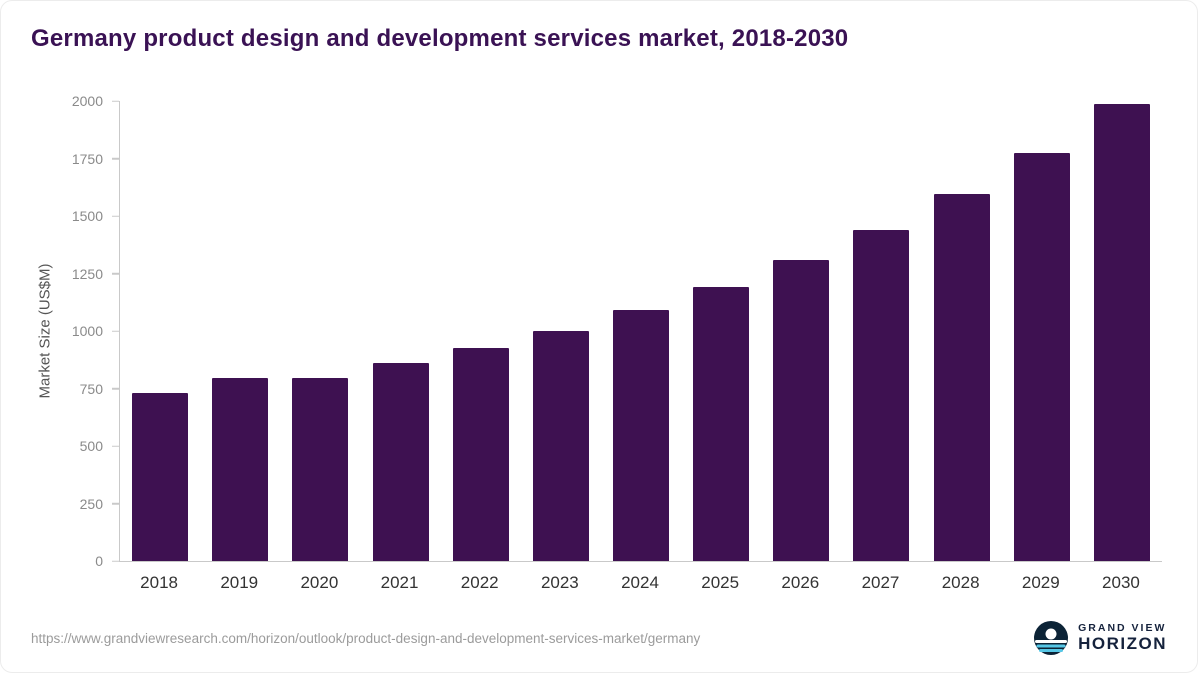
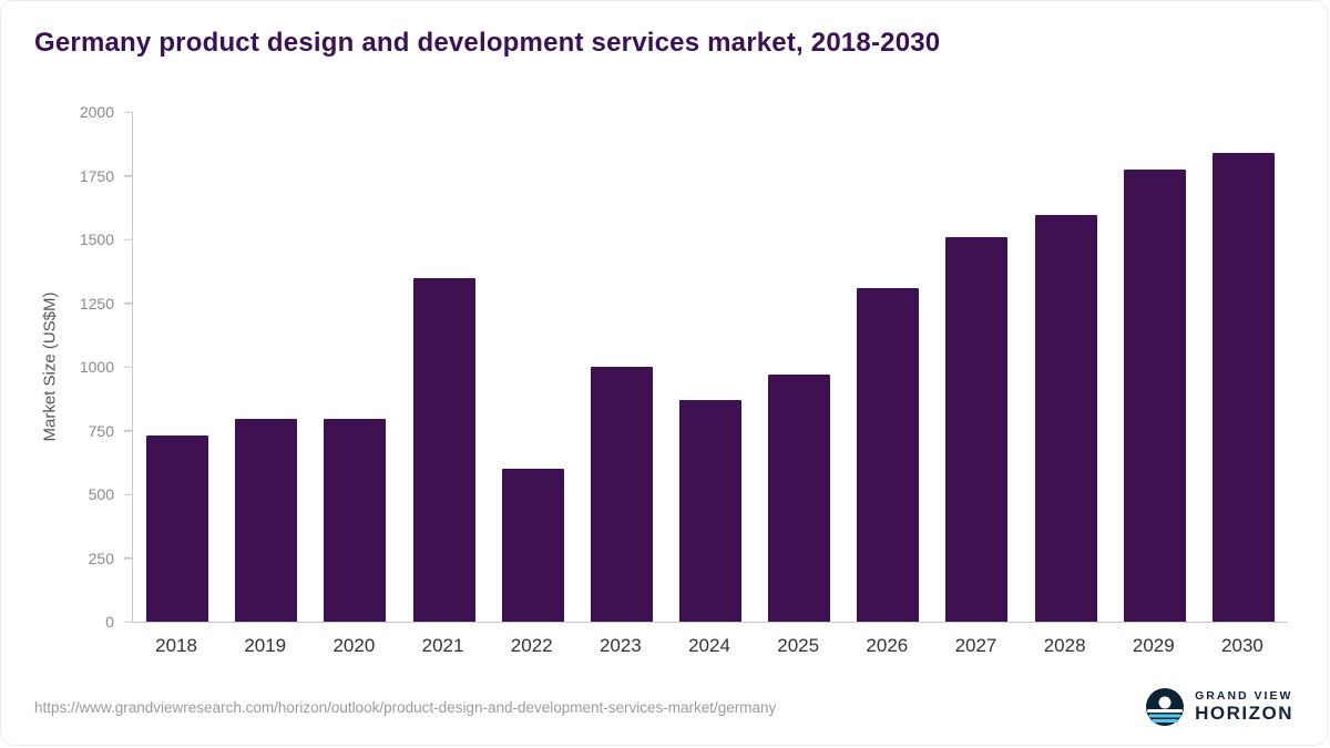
2021: 860 -> 1350
2022: 920 -> 600
2024: 1090 -> 870
2025: 1190 -> 970
2027: 1440 -> 1510
2030: 1980 -> 1840
